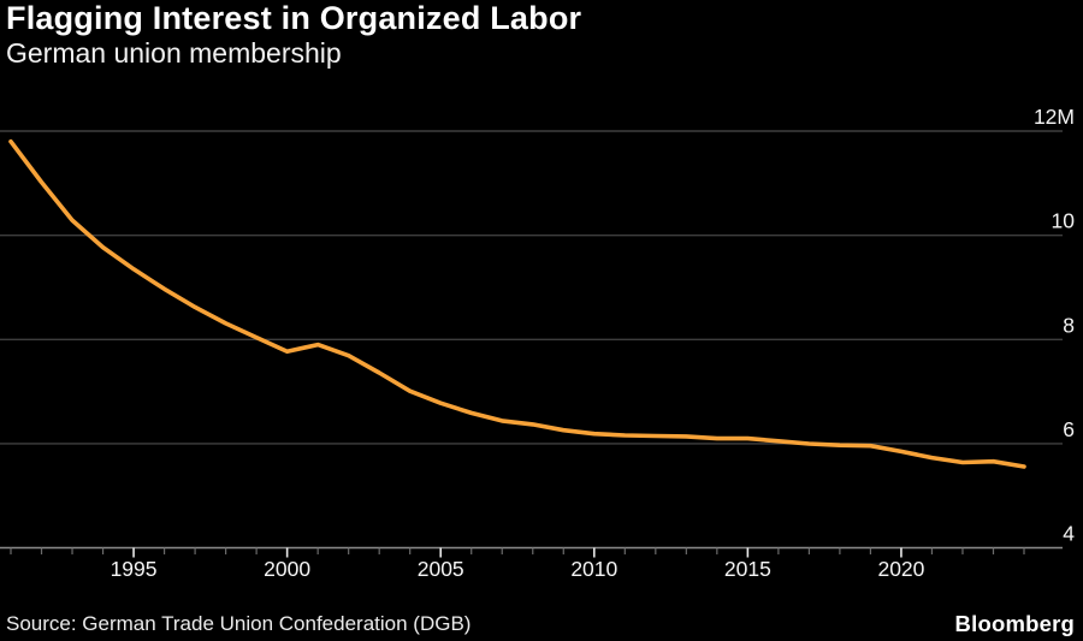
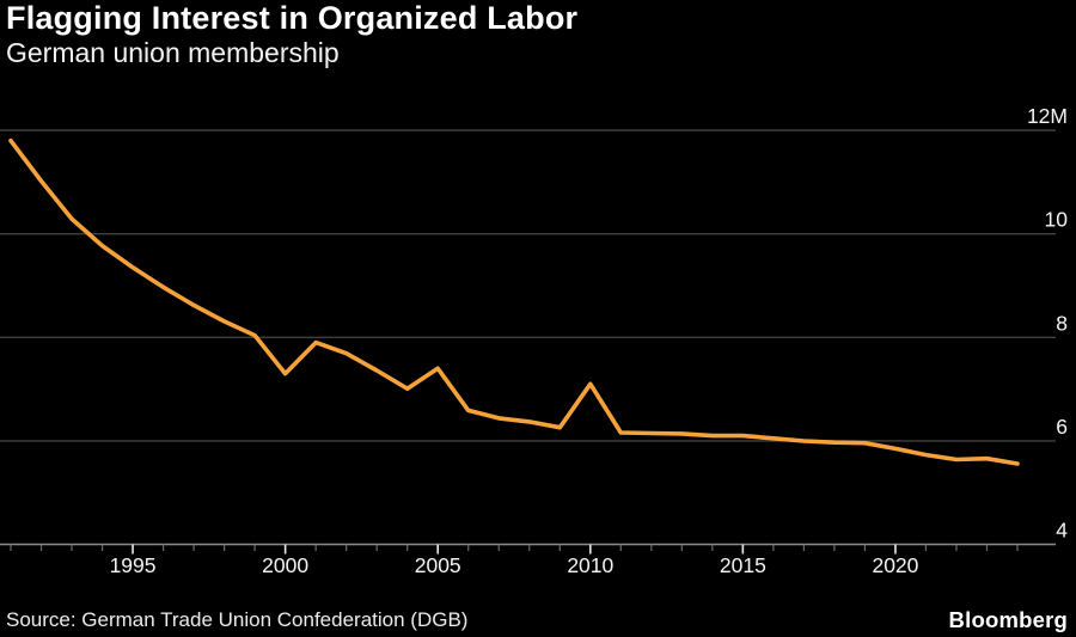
2000: 7.8M -> 7.3M
2005: 6.8M -> 7.4M
2010: 6.2M -> 7.1M
